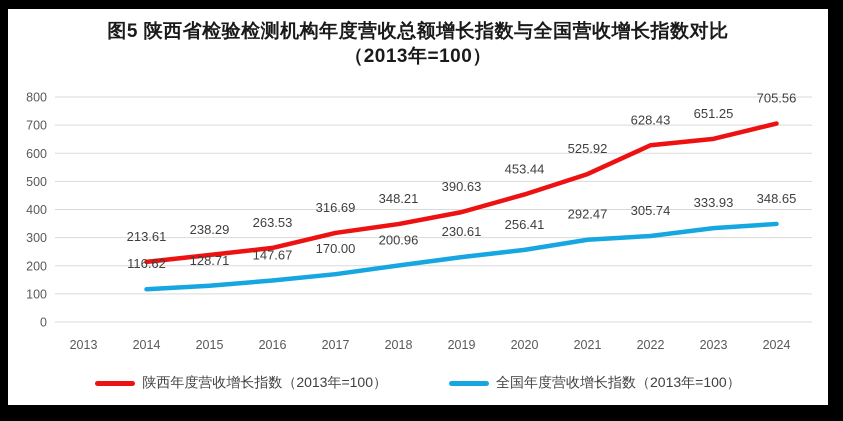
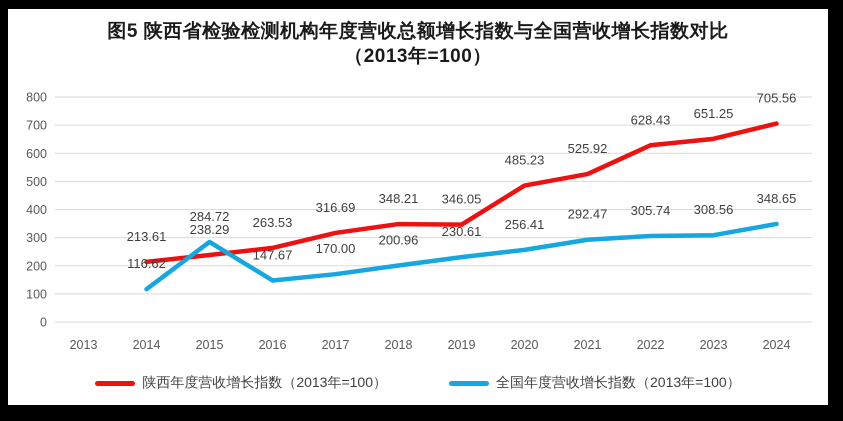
全国年度营收增长指数（2013年=100）/2015: 128.71 -> 284.72
陕西年度营收增长指数（2013年=100）/2019: 390.63 -> 346.05
陕西年度营收增长指数（2013年=100）/2020: 453.44 -> 485.23
全国年度营收增长指数（2013年=100）/2023: 333.93 -> 308.56
